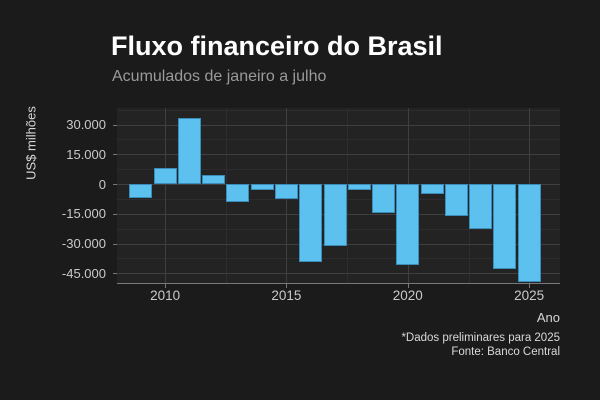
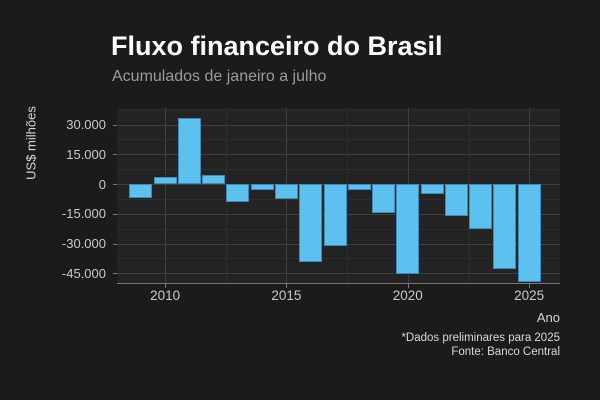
2010: 8000 -> 4000
2020: -41000 -> -46000
